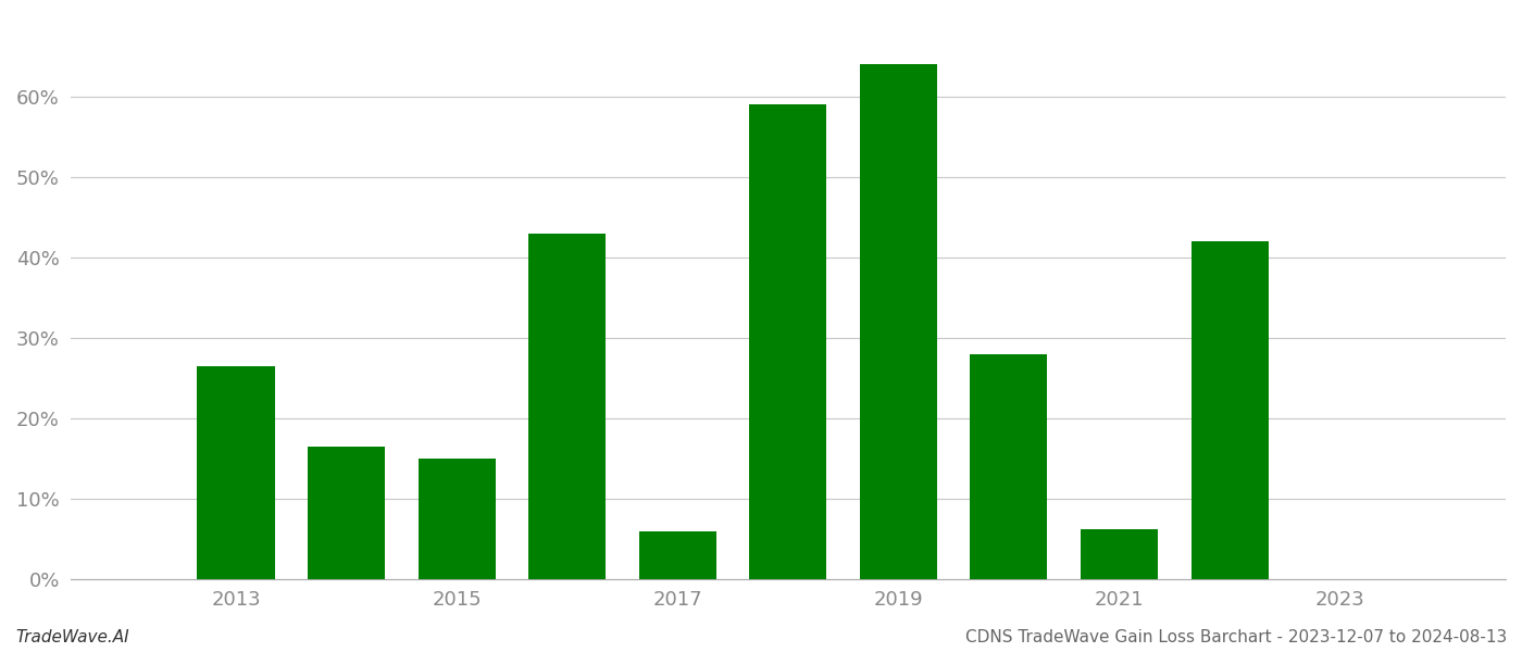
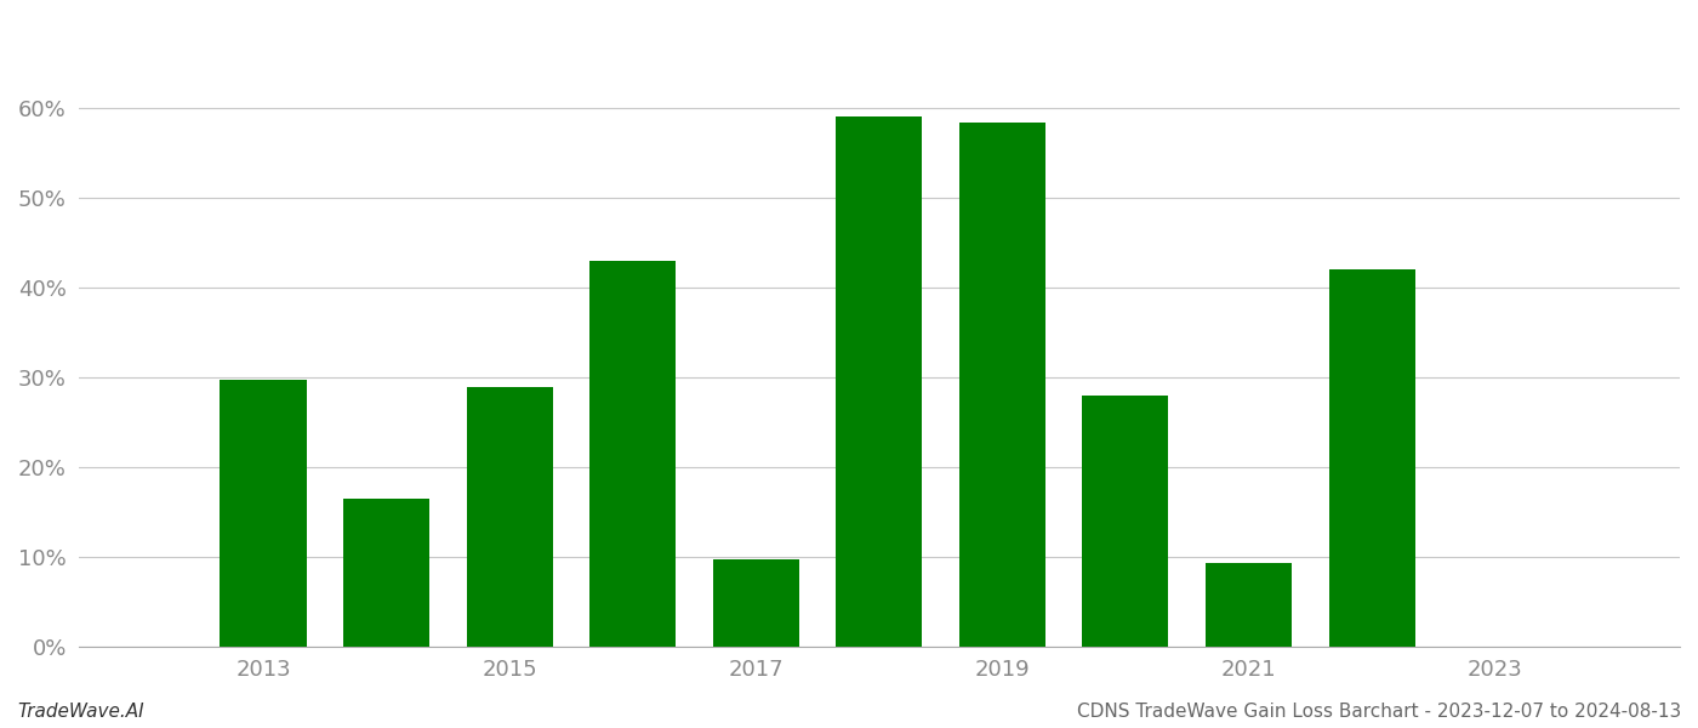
2013: 26.5% -> 29.8%
2015: 15.0% -> 29.0%
2017: 6.0% -> 9.8%
2019: 64.0% -> 58.4%
2021: 6.2% -> 9.4%
